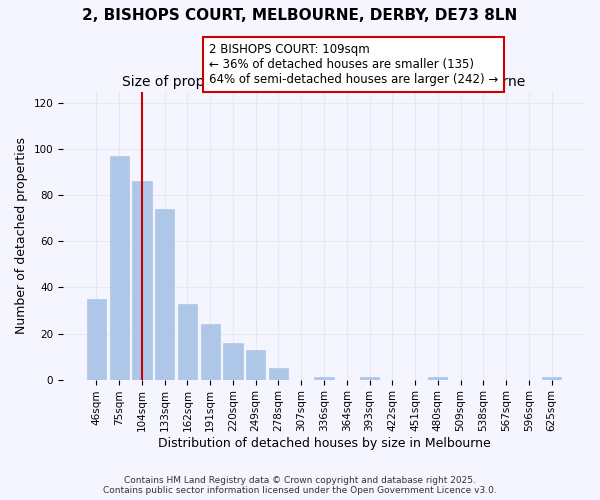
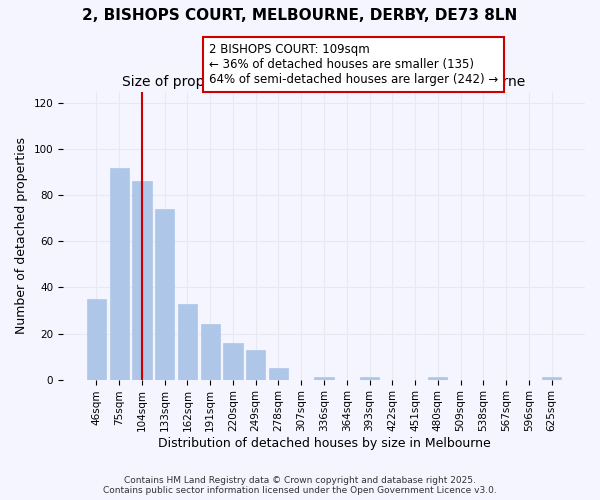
75sqm: 97 -> 92
